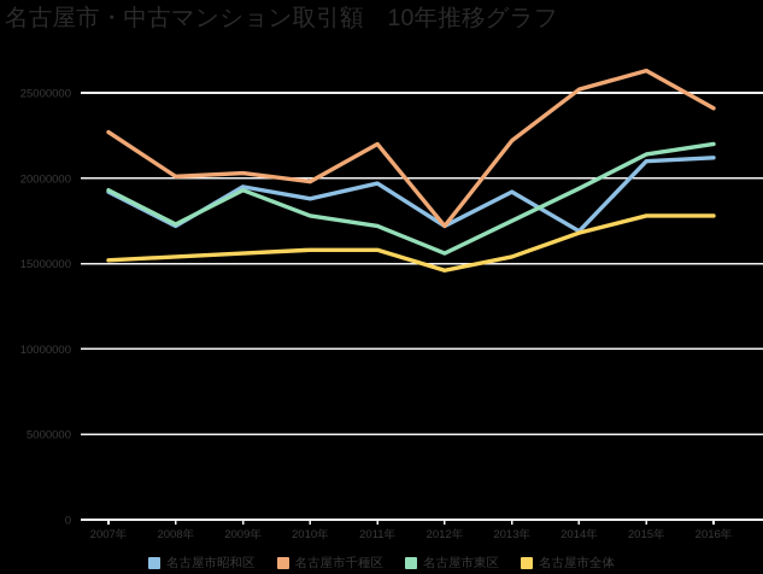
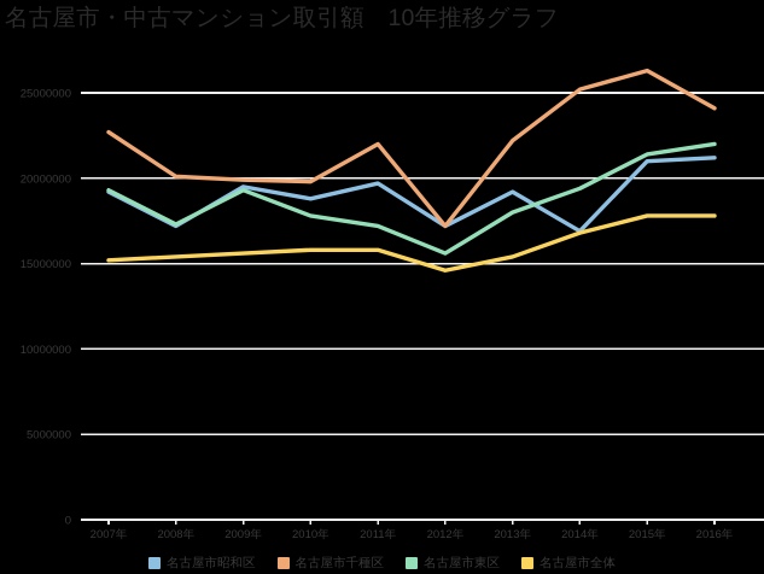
名古屋市千種区/2009年: 20300000 -> 19900000
名古屋市東区/2013年: 17500000 -> 18000000
